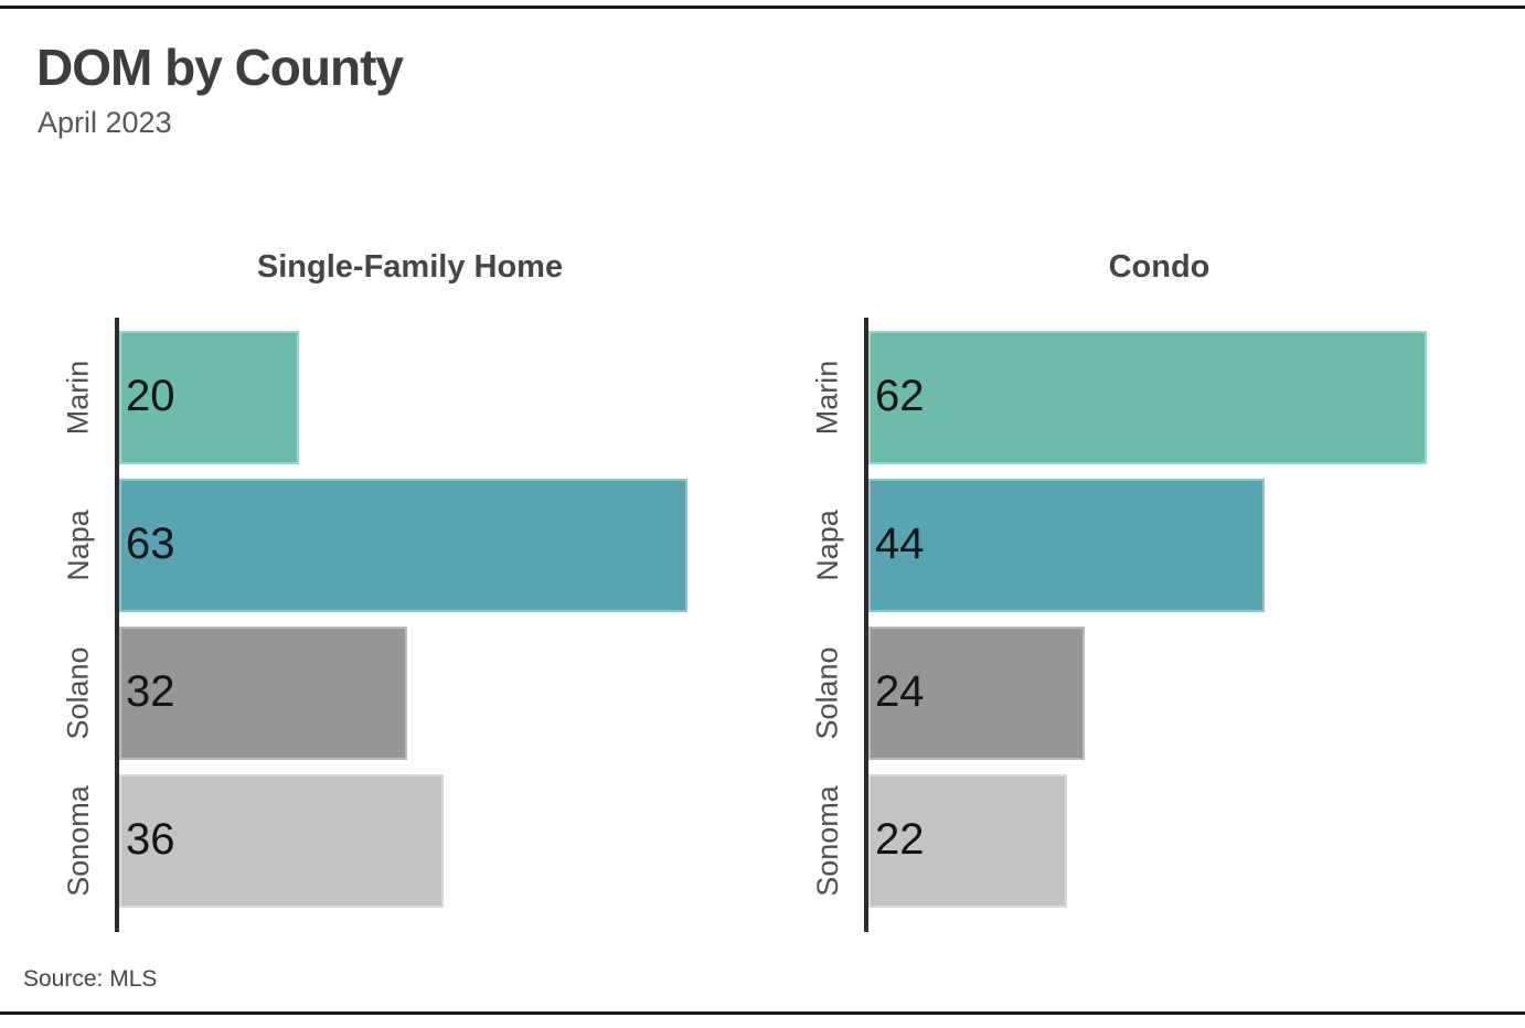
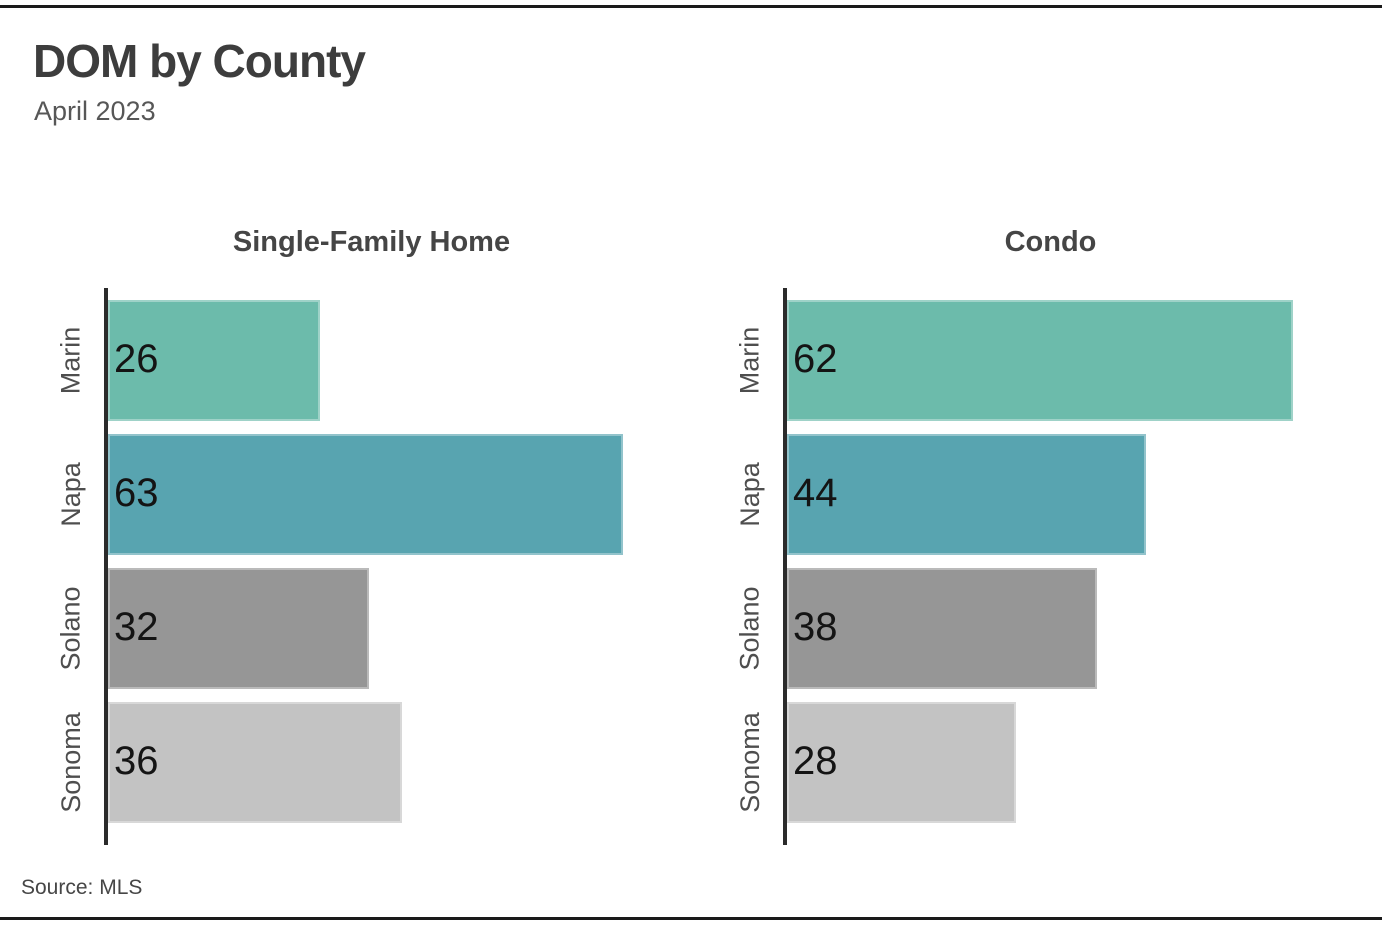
Single-Family Home/Marin: 20 -> 26
Condo/Solano: 24 -> 38
Condo/Sonoma: 22 -> 28
